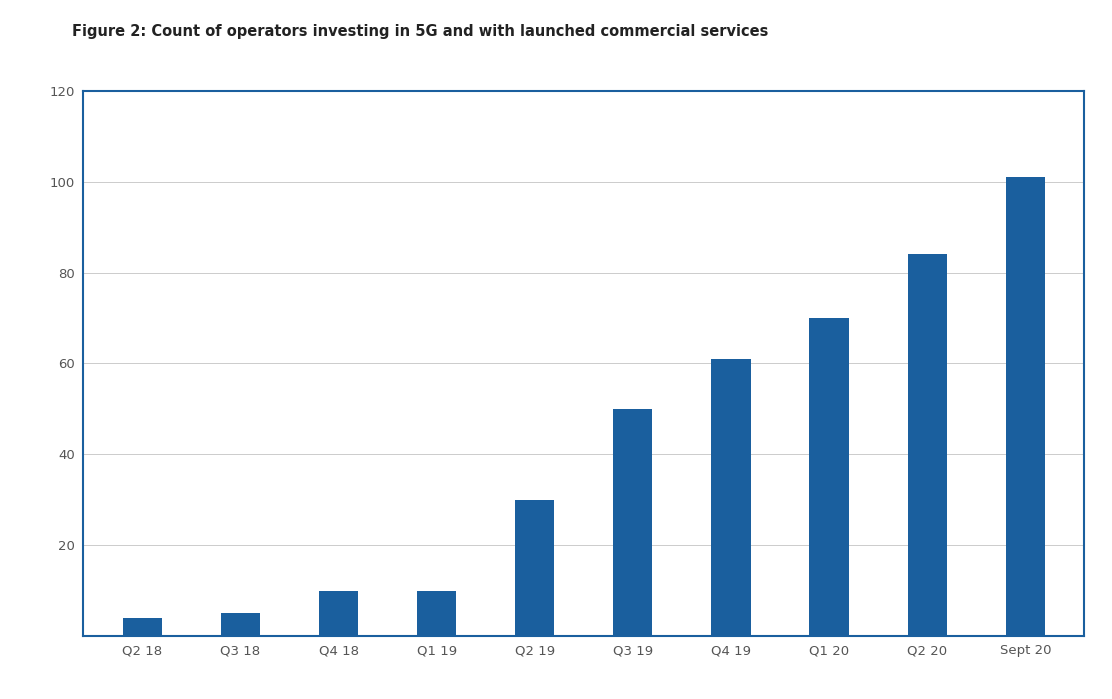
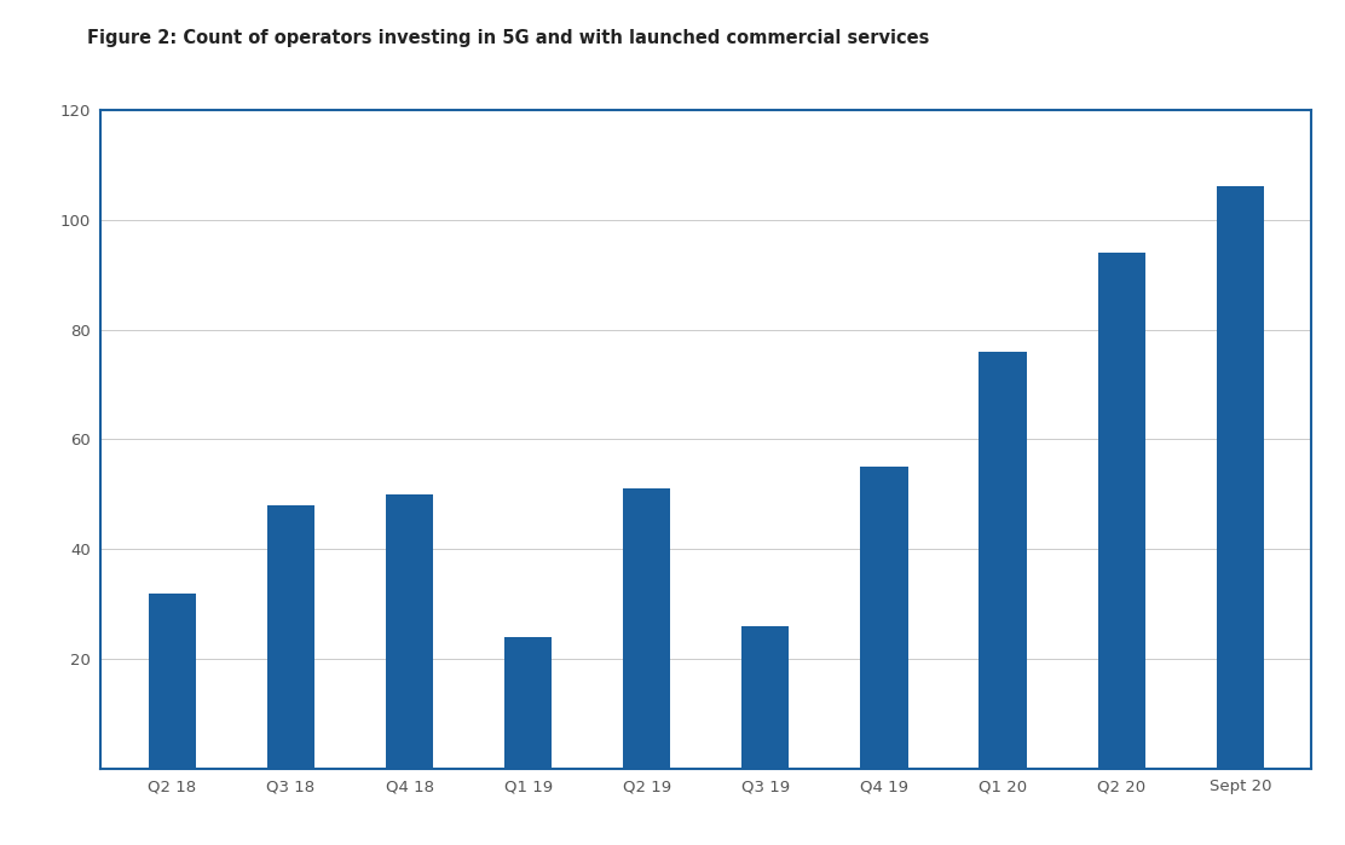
Q2 18: 4 -> 32
Q3 18: 5 -> 48
Q4 18: 10 -> 50
Q1 19: 10 -> 24
Q2 19: 30 -> 51
Q3 19: 50 -> 26
Q4 19: 61 -> 55
Q1 20: 70 -> 76
Q2 20: 84 -> 94
Sept 20: 101 -> 106
